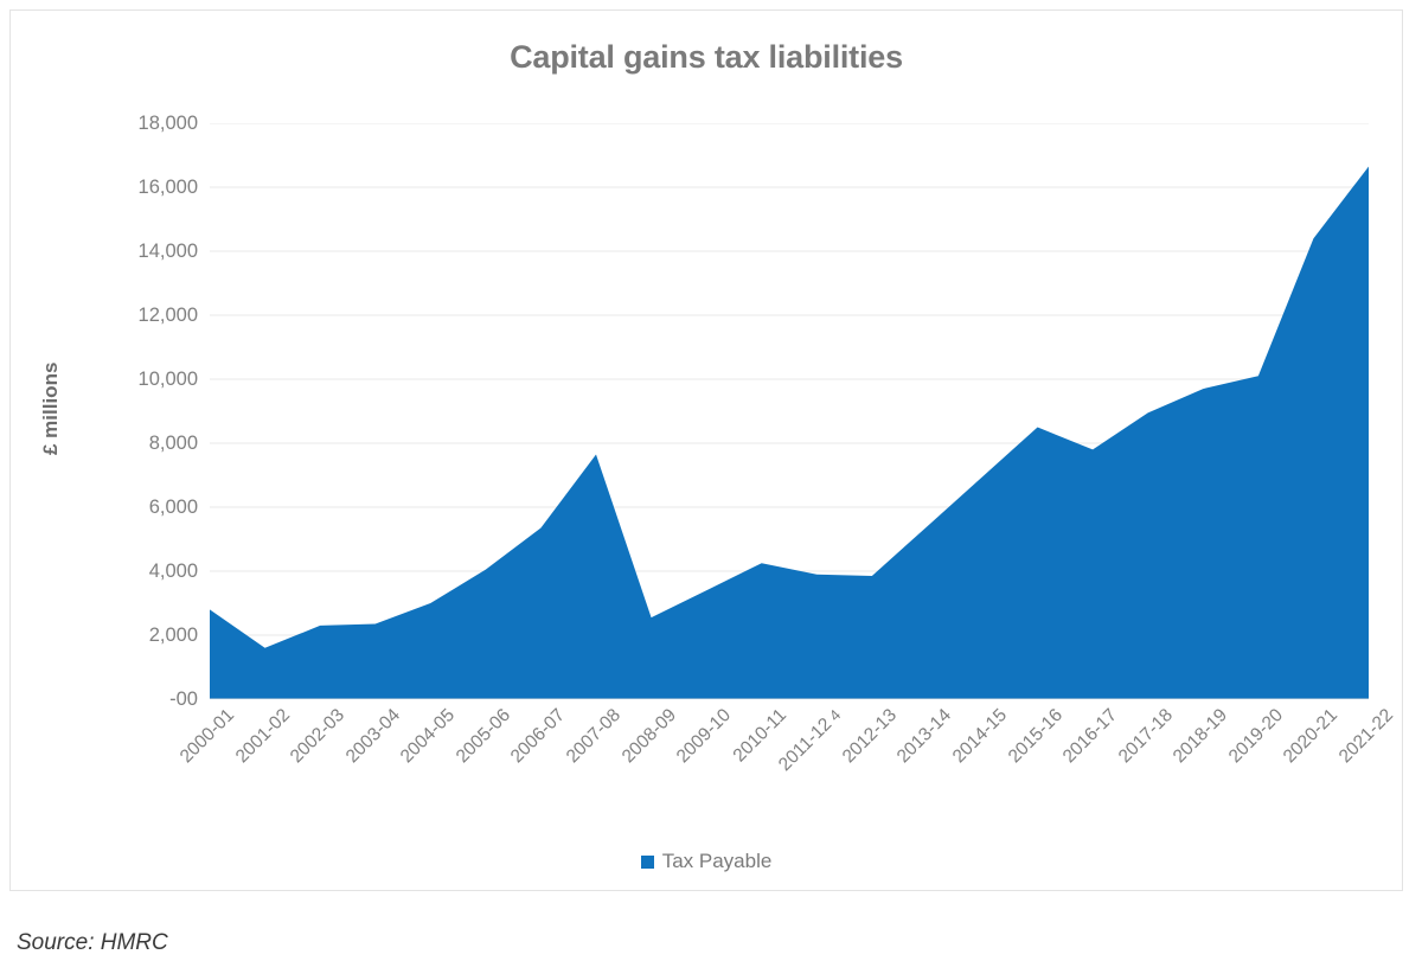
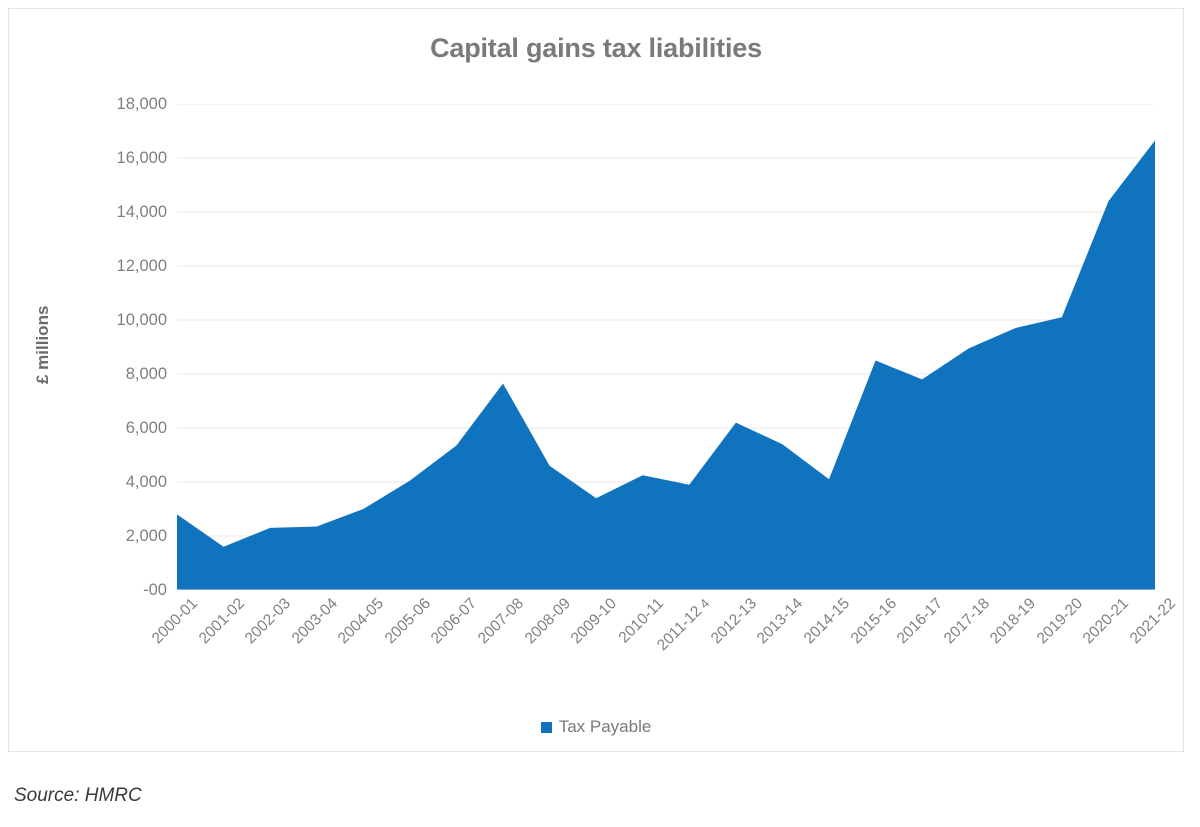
2008-09: 2600 -> 4600
2012-13: 3800 -> 6200
2014-15: 7000 -> 4100
